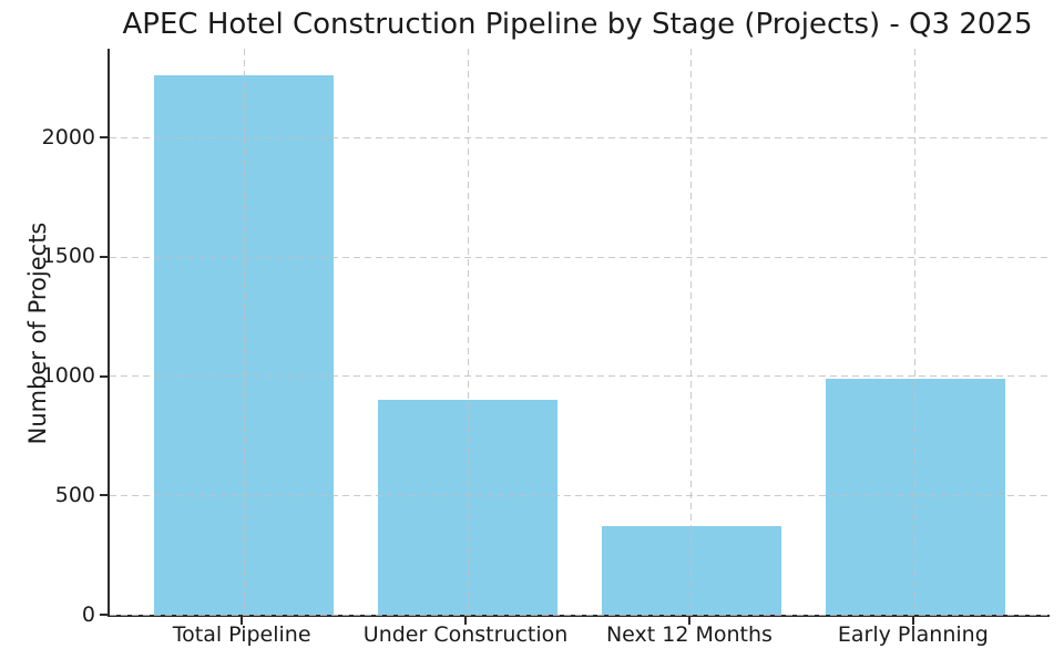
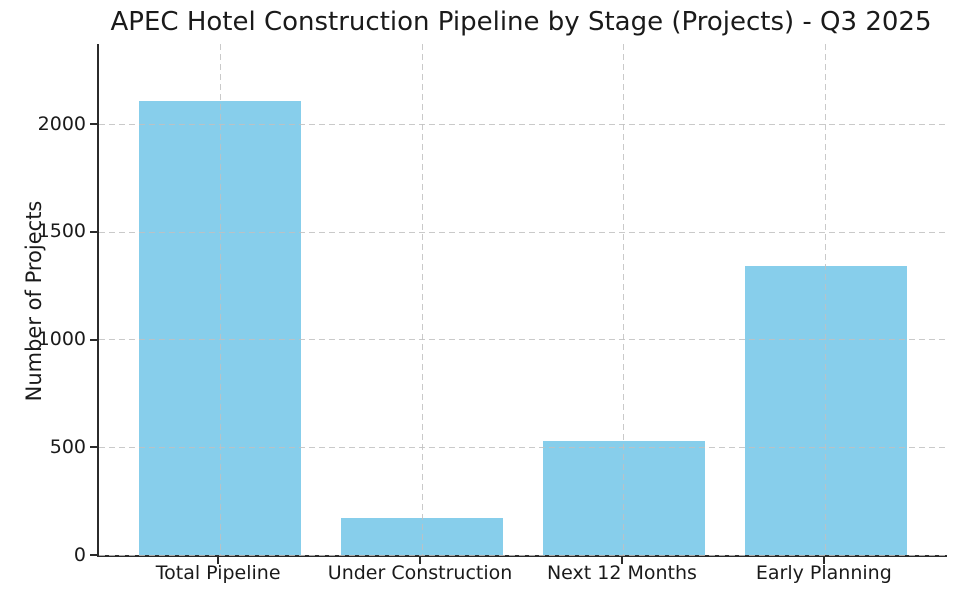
Total Pipeline: 2260 -> 2110
Under Construction: 900 -> 170
Next 12 Months: 370 -> 530
Early Planning: 990 -> 1340
